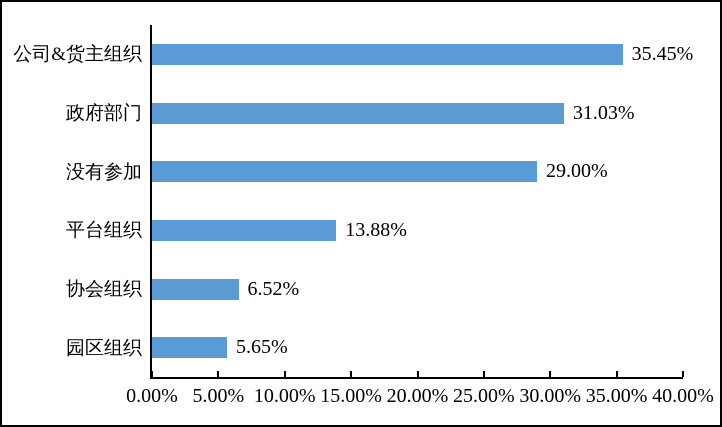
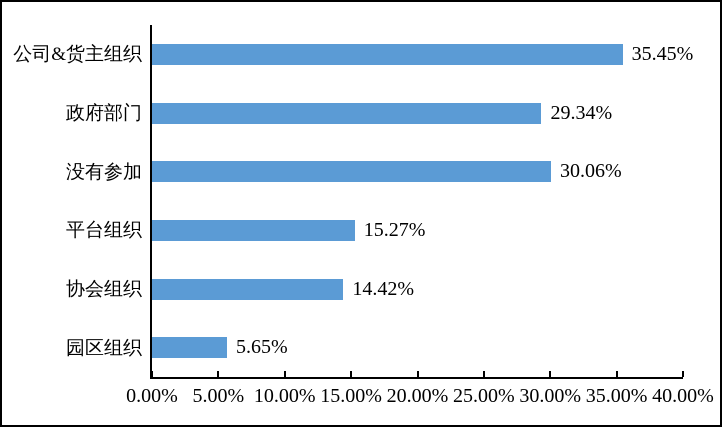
政府部门: 31.03% -> 29.34%
没有参加: 29.00% -> 30.06%
平台组织: 13.88% -> 15.27%
协会组织: 6.52% -> 14.42%
